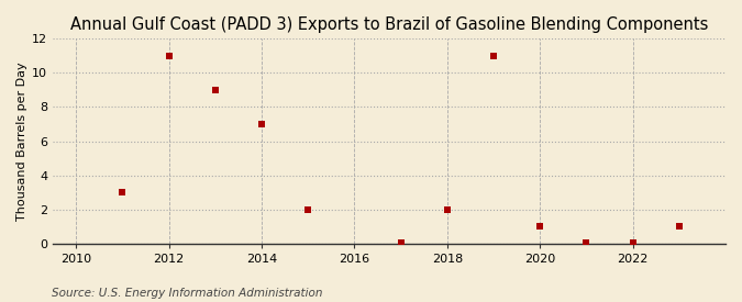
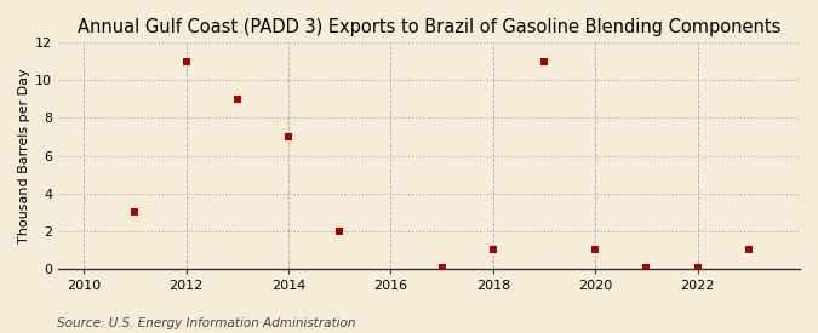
2018: 2.0 -> 1.0
